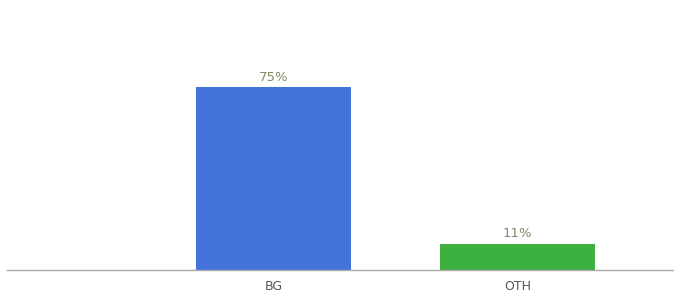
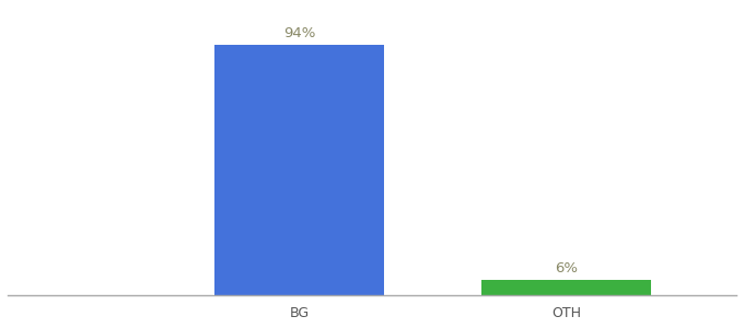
BG: 75% -> 94%
OTH: 11% -> 6%
